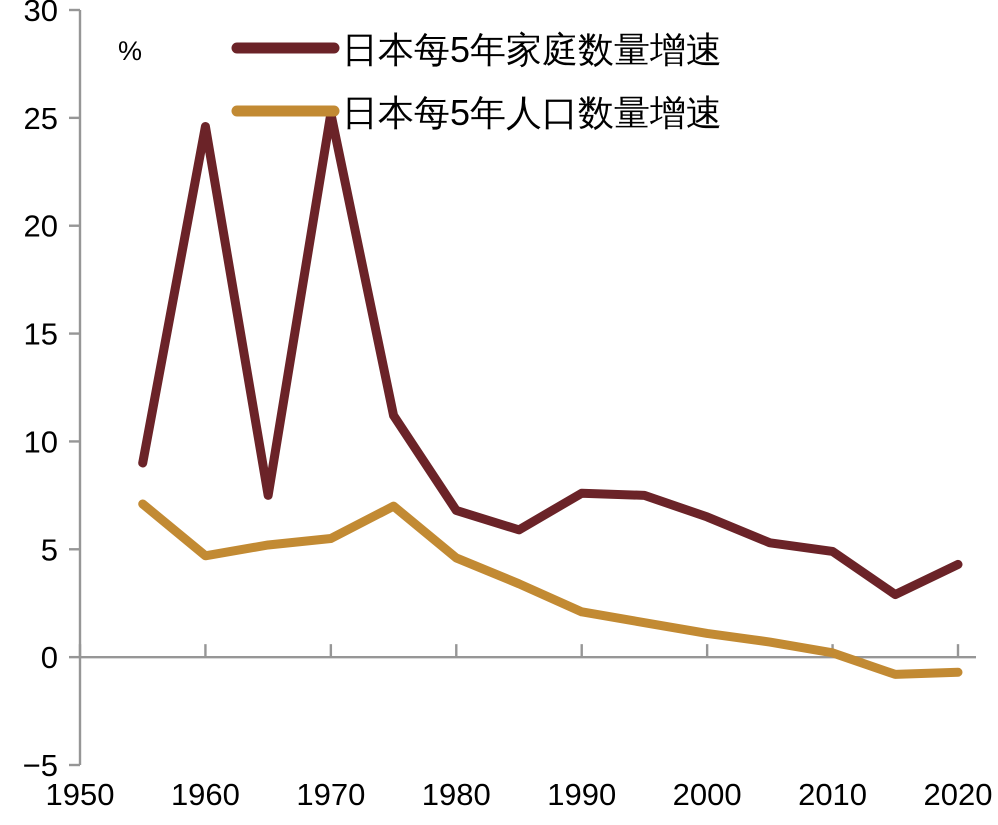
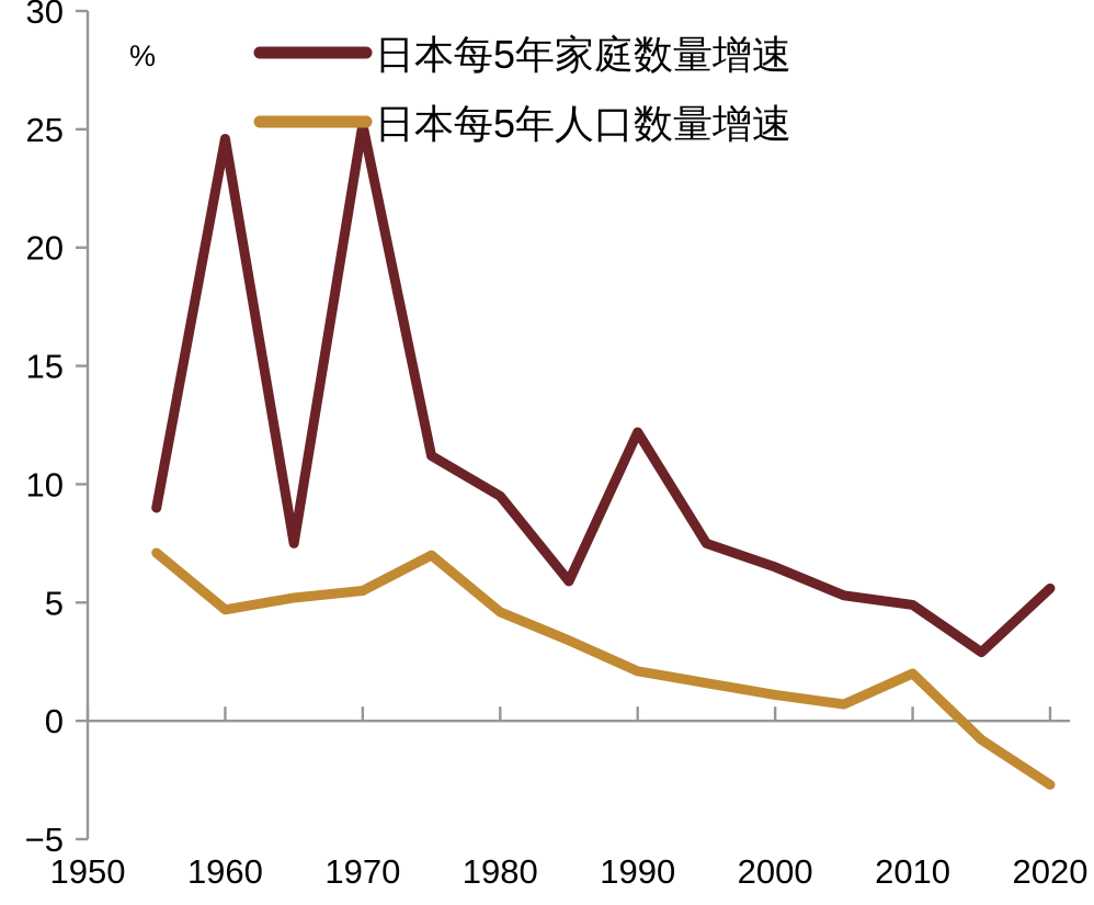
日本每5年家庭数量增速/1980: 6.8 -> 9.5
日本每5年家庭数量增速/1990: 7.6 -> 12.2
日本每5年人口数量增速/2010: 0.2 -> 2.0
日本每5年家庭数量增速/2020: 4.3 -> 5.6
日本每5年人口数量增速/2020: -0.7 -> -2.7
